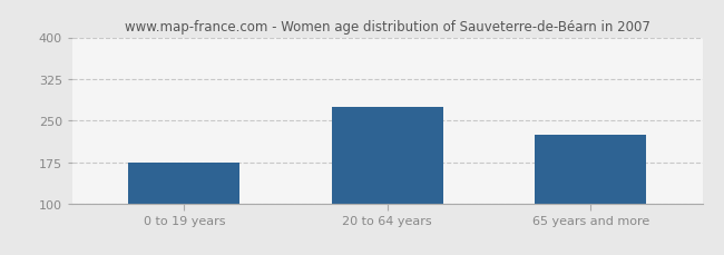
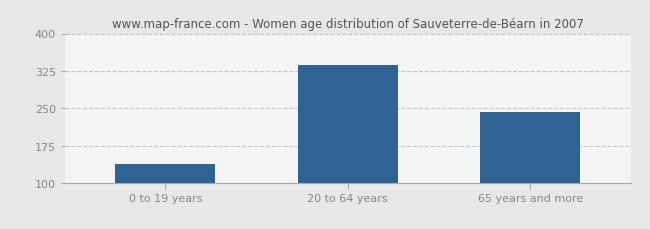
0 to 19 years: 175 -> 138
20 to 64 years: 275 -> 337
65 years and more: 225 -> 242
